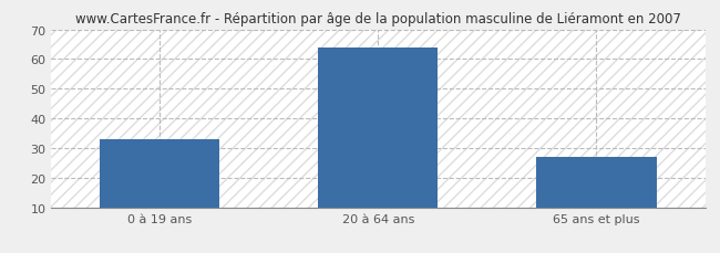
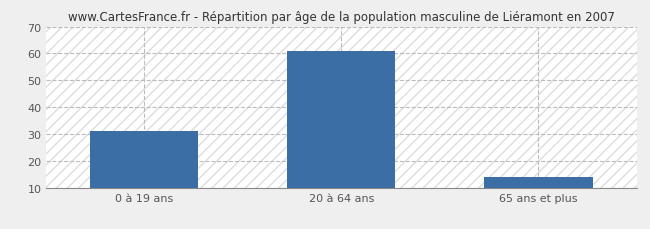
0 à 19 ans: 33 -> 31
20 à 64 ans: 64 -> 61
65 ans et plus: 27 -> 14
